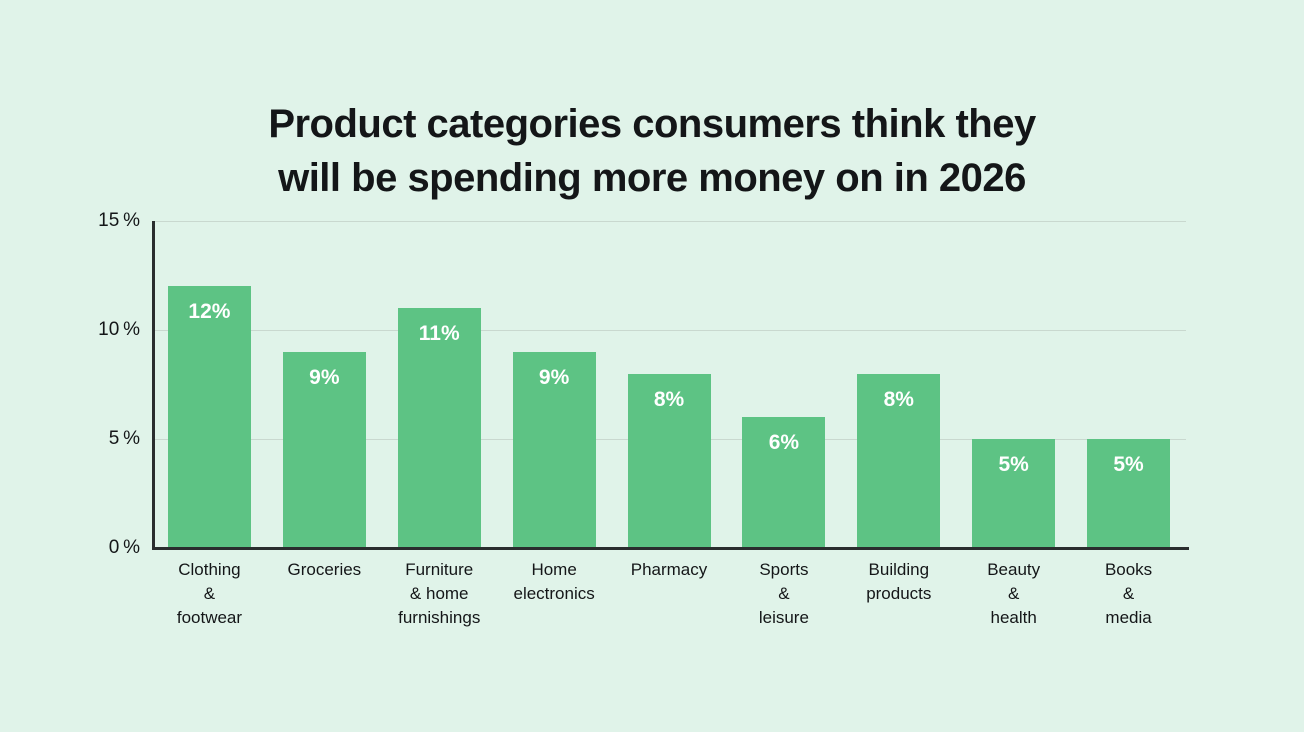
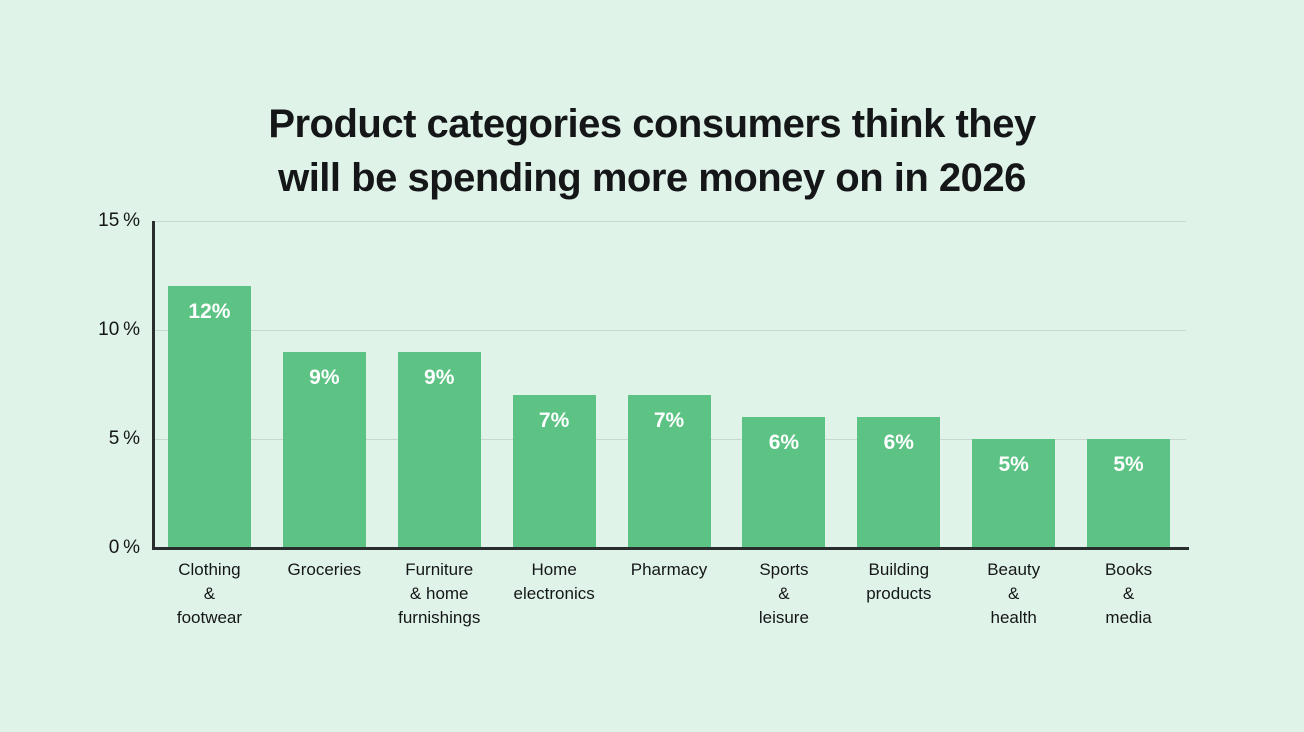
Furniture & home furnishings: 11% -> 9%
Home electronics: 9% -> 7%
Pharmacy: 8% -> 7%
Building products: 8% -> 6%
